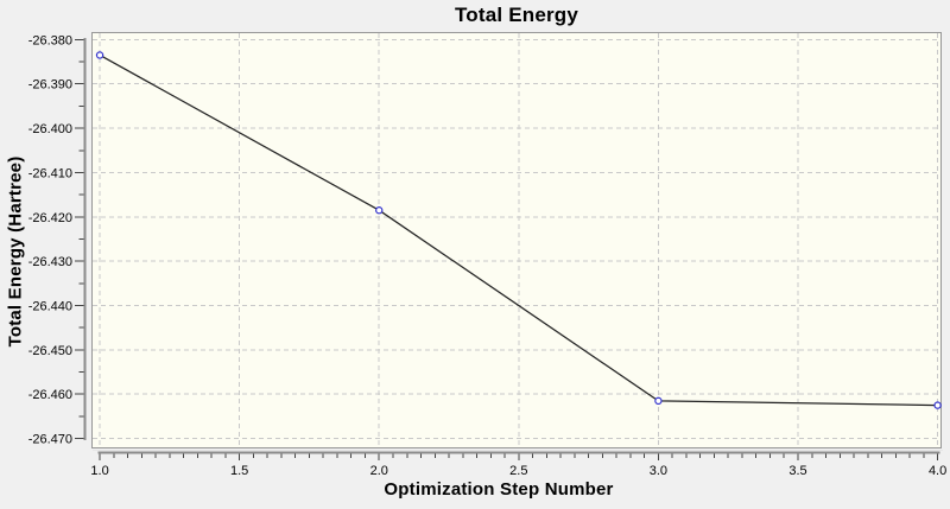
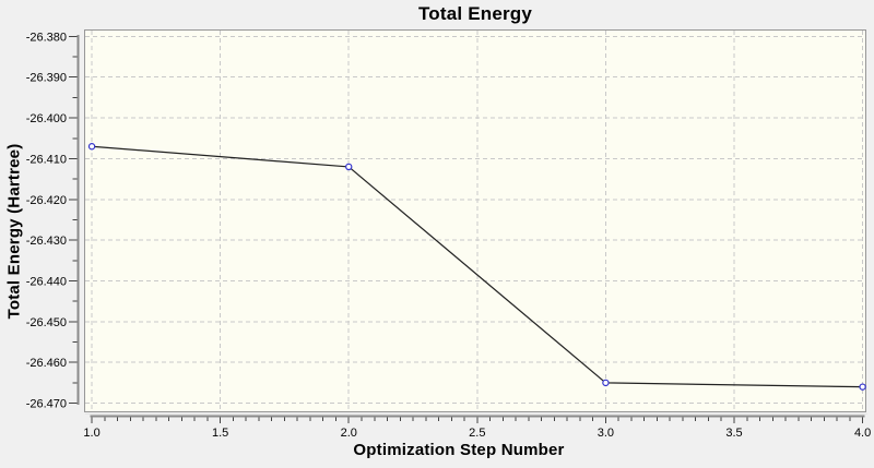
1.0: -26.384 -> -26.407
2.0: -26.419 -> -26.412
3.0: -26.462 -> -26.465
4.0: -26.462 -> -26.466
